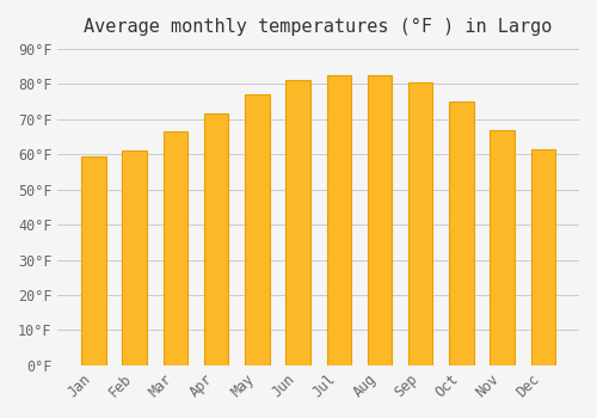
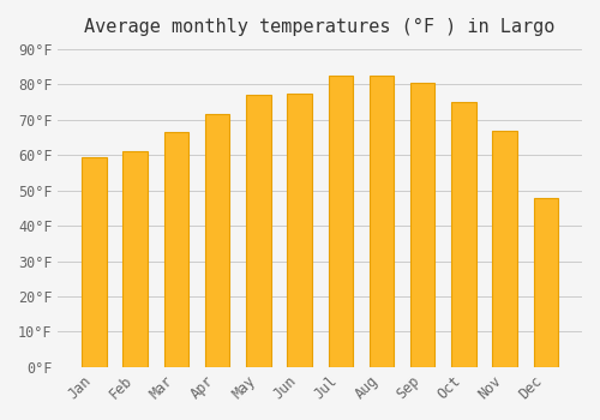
Jun: 81.0°F -> 77.5°F
Dec: 61.5°F -> 48.0°F
